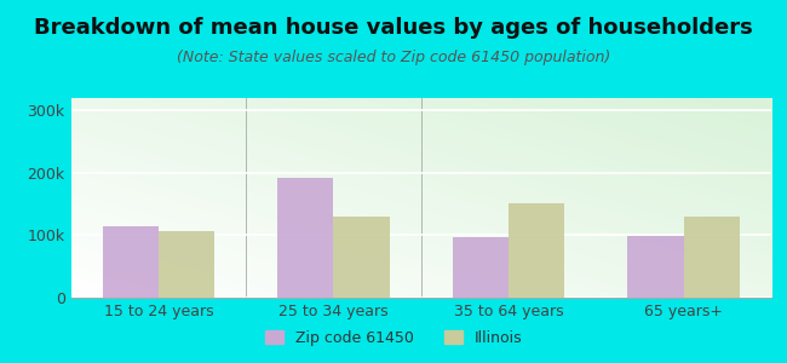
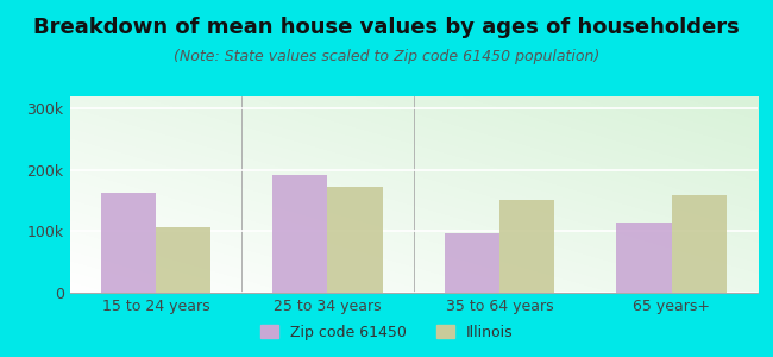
Zip code 61450/15 to 24 years: 115k -> 162k
Illinois/25 to 34 years: 130k -> 172k
Zip code 61450/65 years+: 99k -> 114k
Illinois/65 years+: 130k -> 160k
